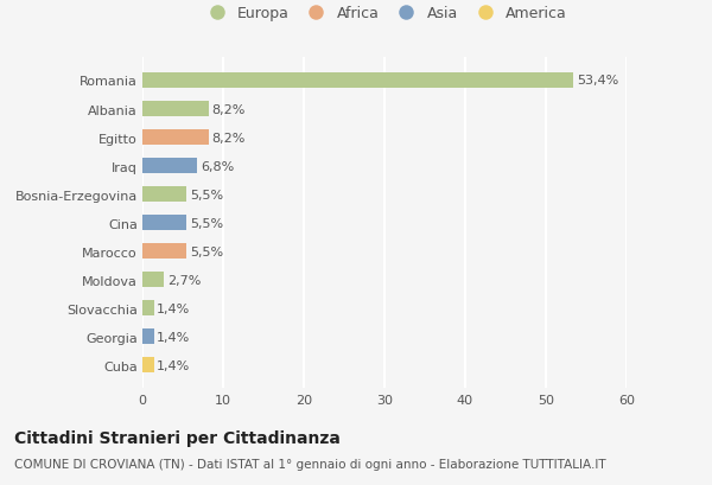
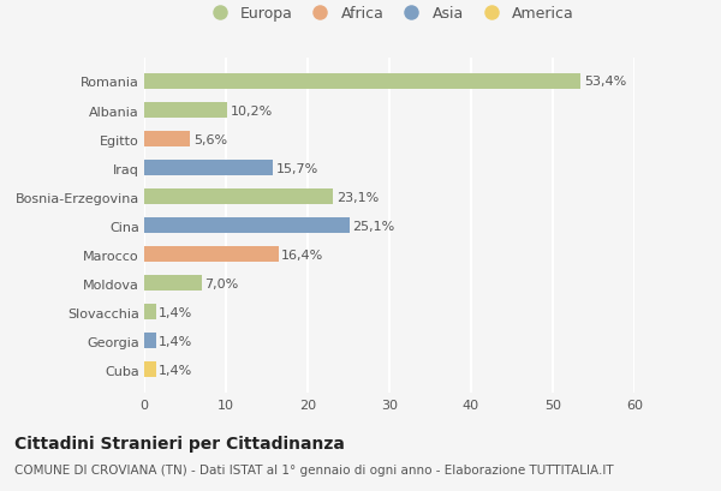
Albania: 8,2% -> 10,2%
Egitto: 8,2% -> 5,6%
Iraq: 6,8% -> 15,7%
Bosnia-Erzegovina: 5,5% -> 23,1%
Cina: 5,5% -> 25,1%
Marocco: 5,5% -> 16,4%
Moldova: 2,7% -> 7,0%
